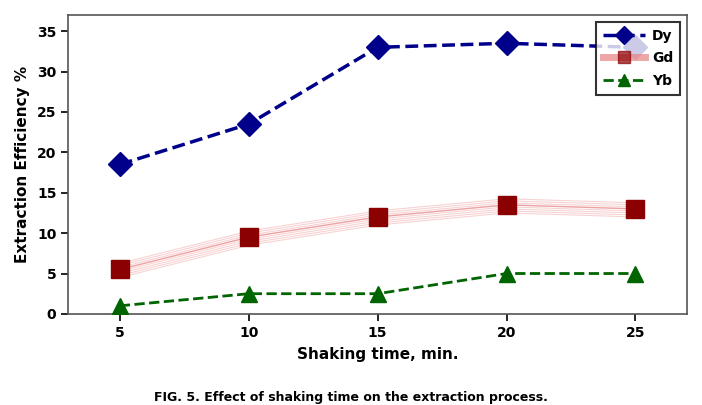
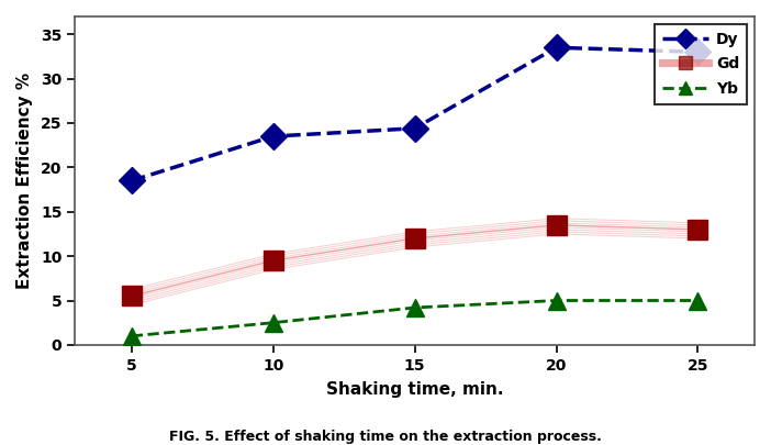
Dy/15: 33.0 -> 24.4
Yb/15: 2.5 -> 4.2
